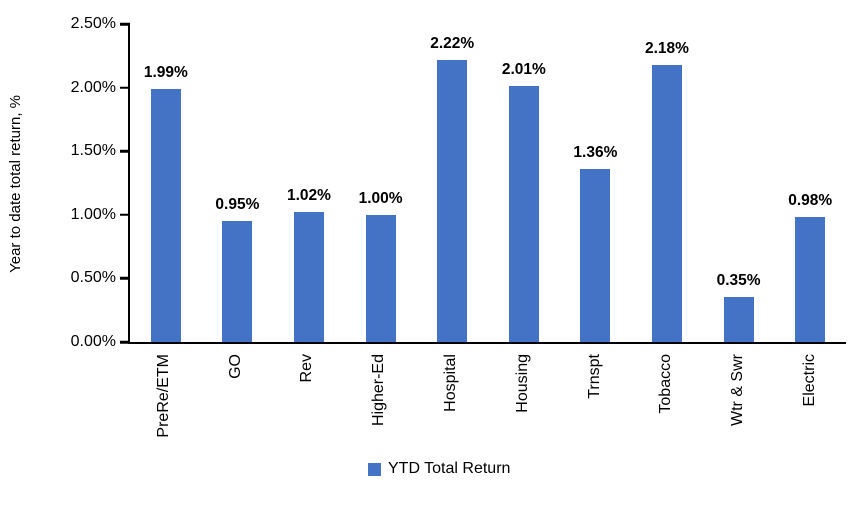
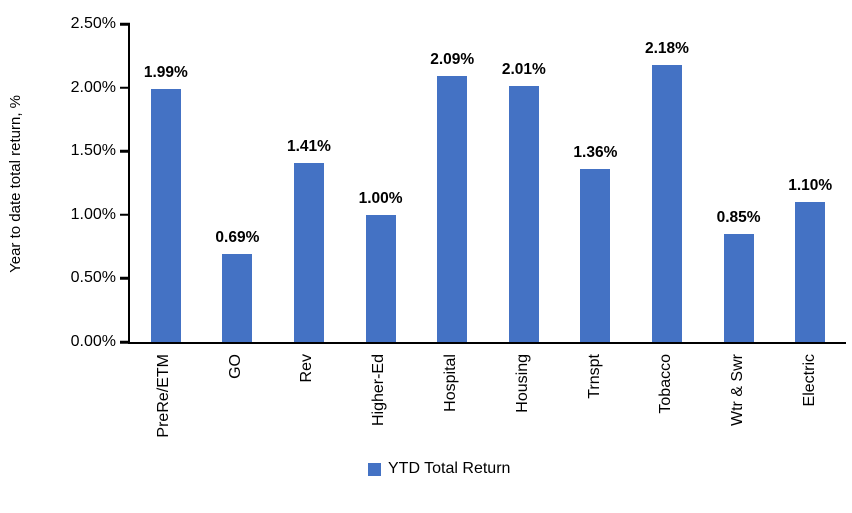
GO: 0.95% -> 0.69%
Rev: 1.02% -> 1.41%
Hospital: 2.22% -> 2.09%
Wtr & Swr: 0.35% -> 0.85%
Electric: 0.98% -> 1.10%
